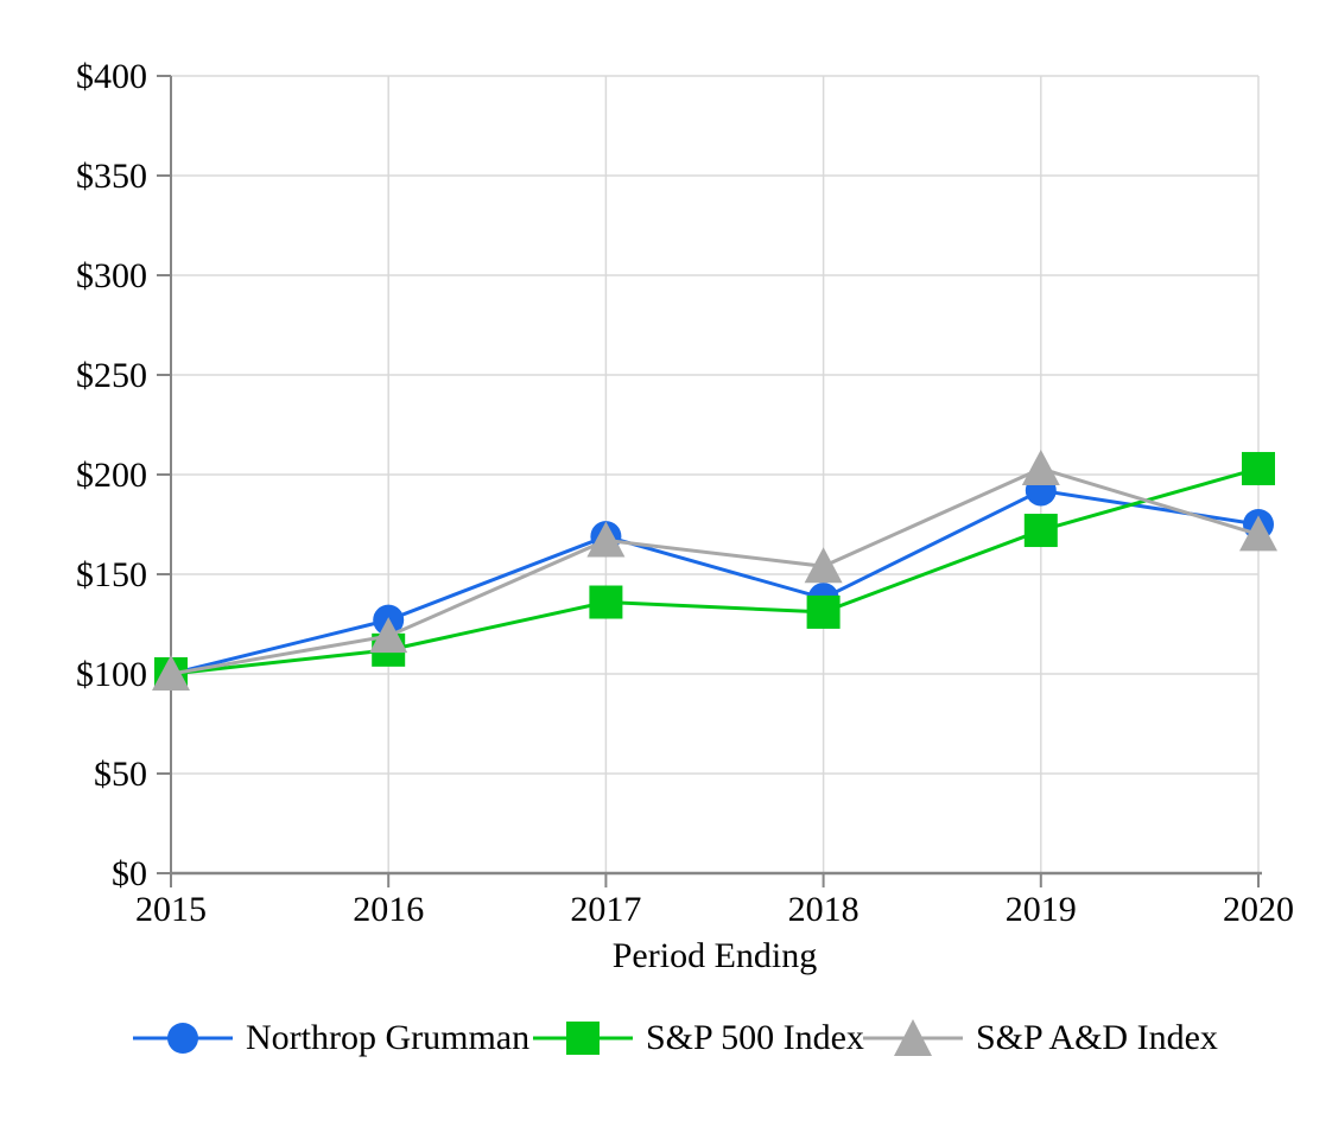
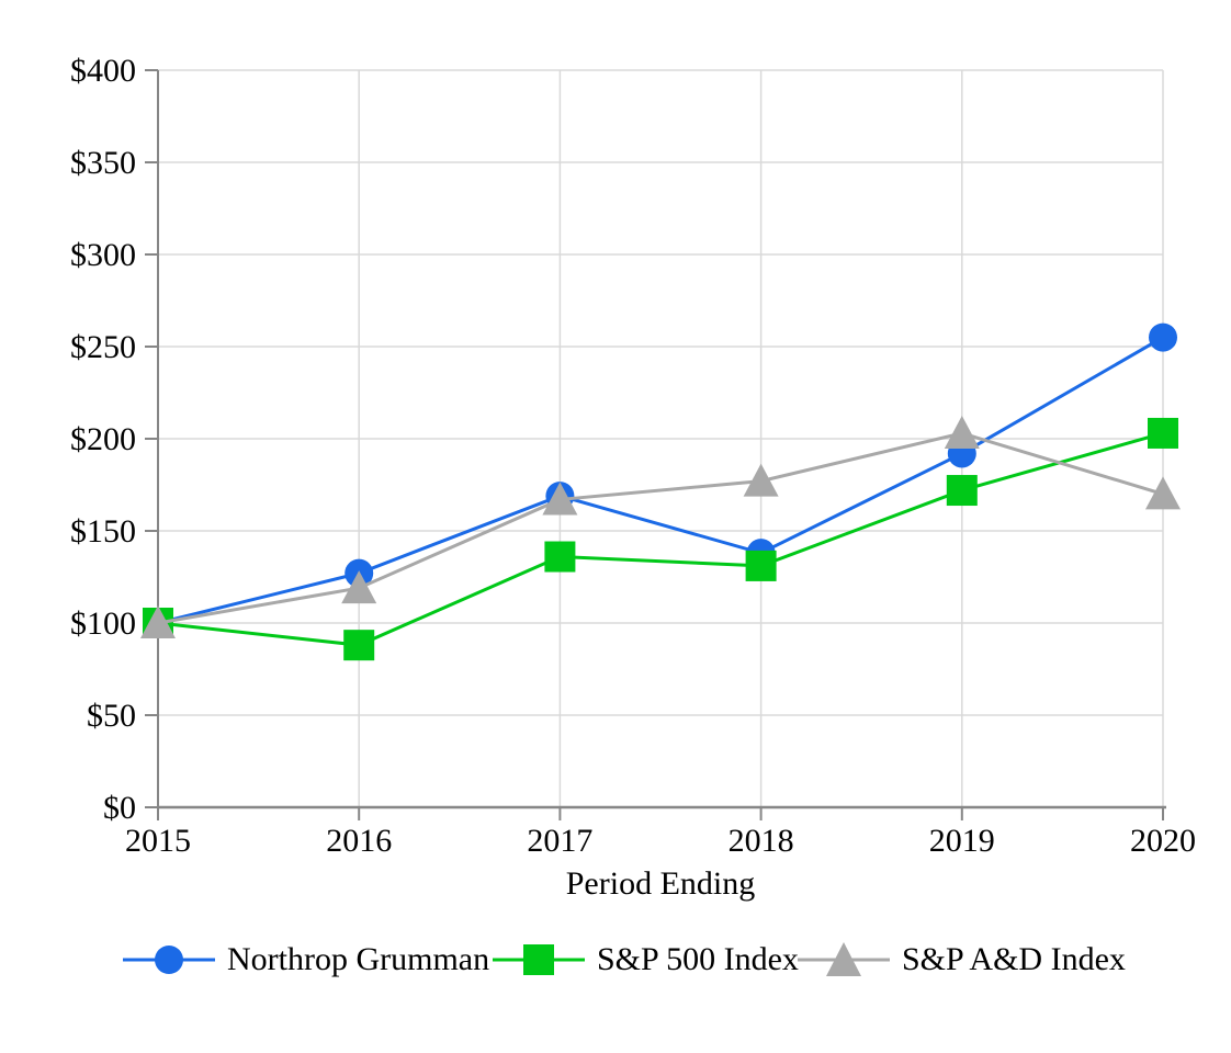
S&P 500 Index/2016: $112 -> $88
S&P A&D Index/2018: $154 -> $177
Northrop Grumman/2020: $175 -> $255
